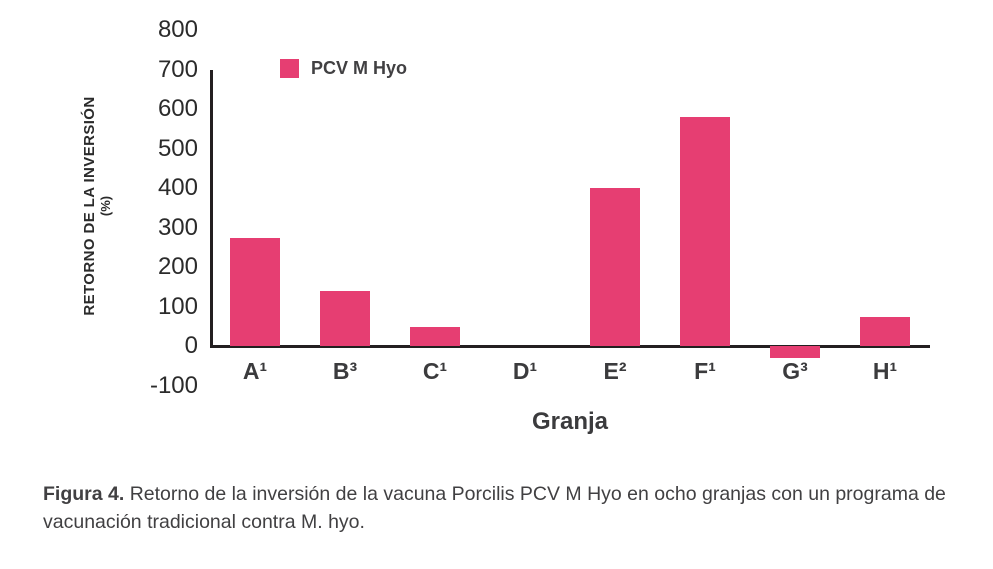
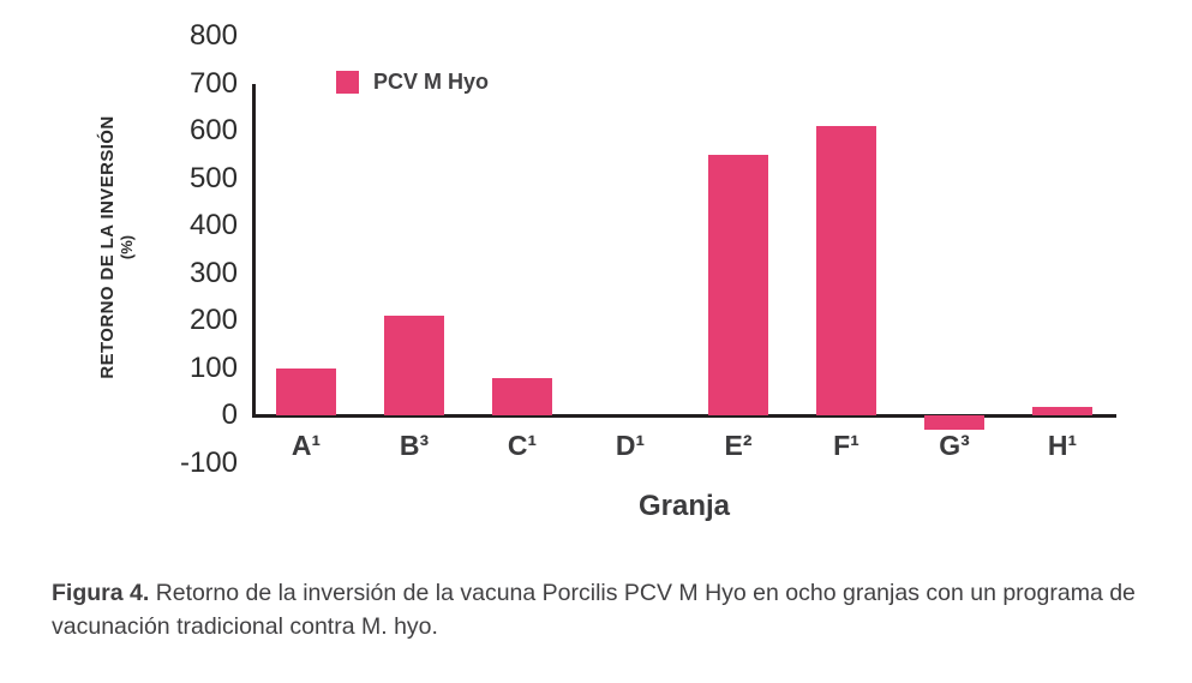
A¹: 280 -> 100
B³: 140 -> 210
C¹: 50 -> 80
E²: 400 -> 550
F¹: 580 -> 610
H¹: 80 -> 20
